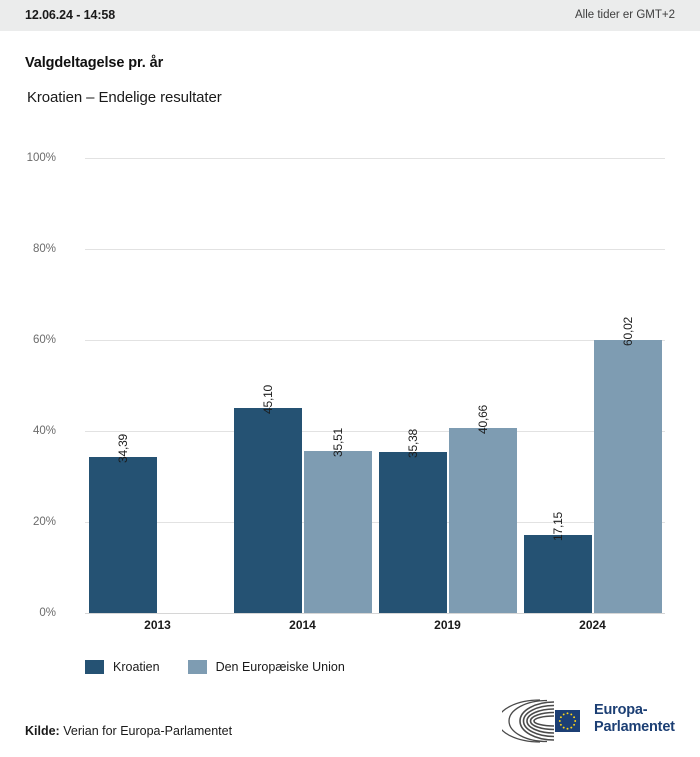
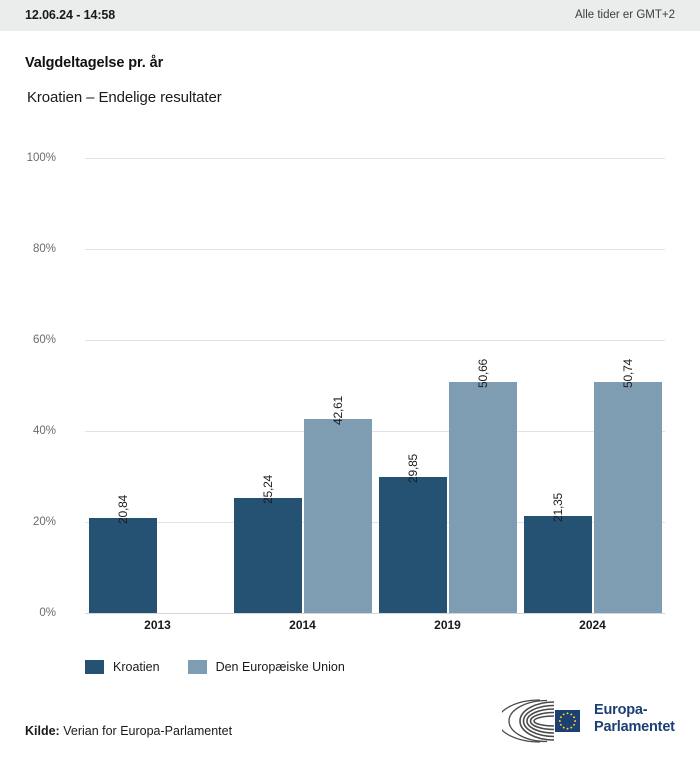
Kroatien/2013: 34,39 -> 20,84
Kroatien/2014: 45,10 -> 25,24
Den Europæiske Union/2014: 35,51 -> 42,61
Kroatien/2019: 35,38 -> 29,85
Den Europæiske Union/2019: 40,66 -> 50,66
Kroatien/2024: 17,15 -> 21,35
Den Europæiske Union/2024: 60,02 -> 50,74
